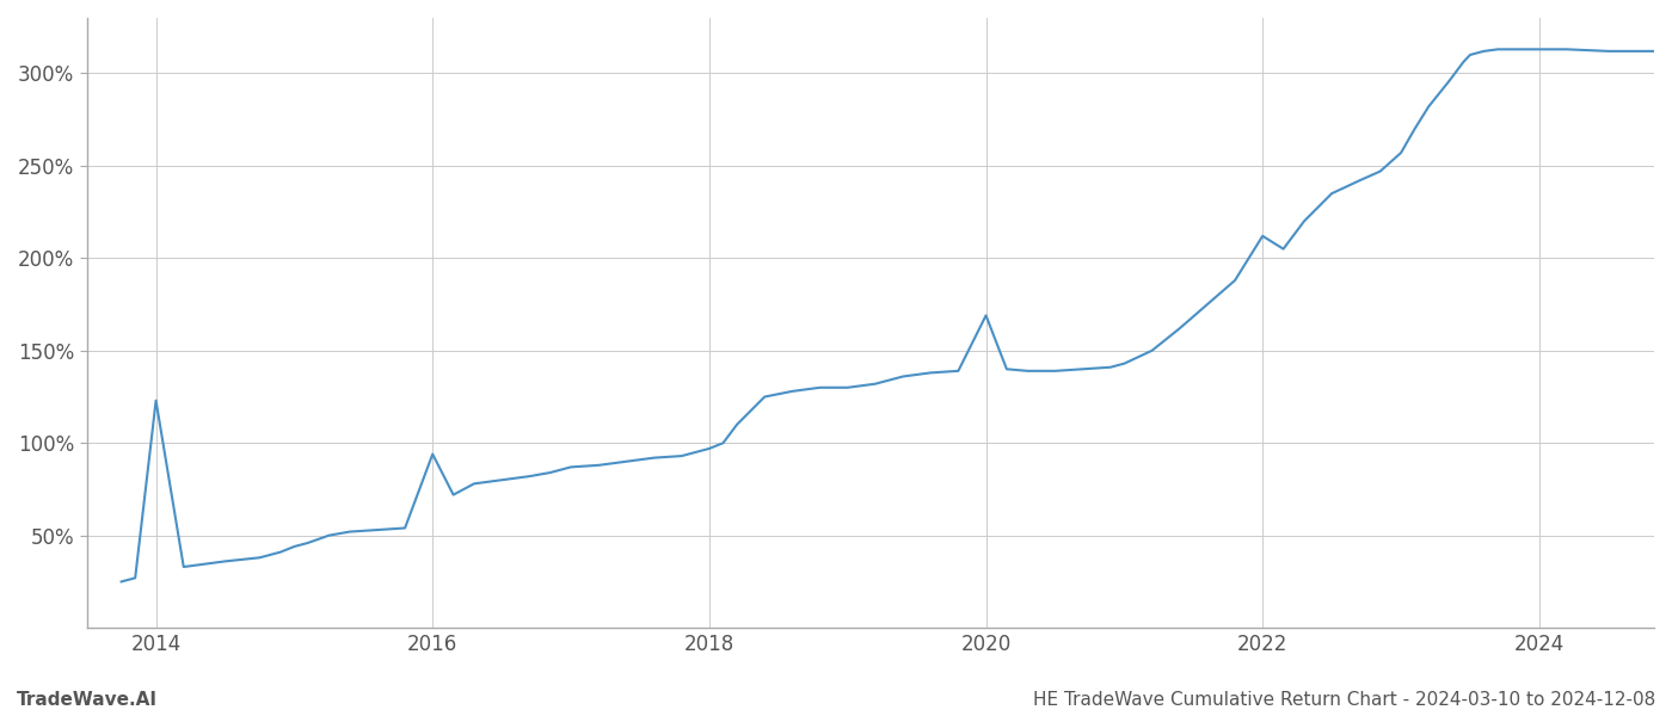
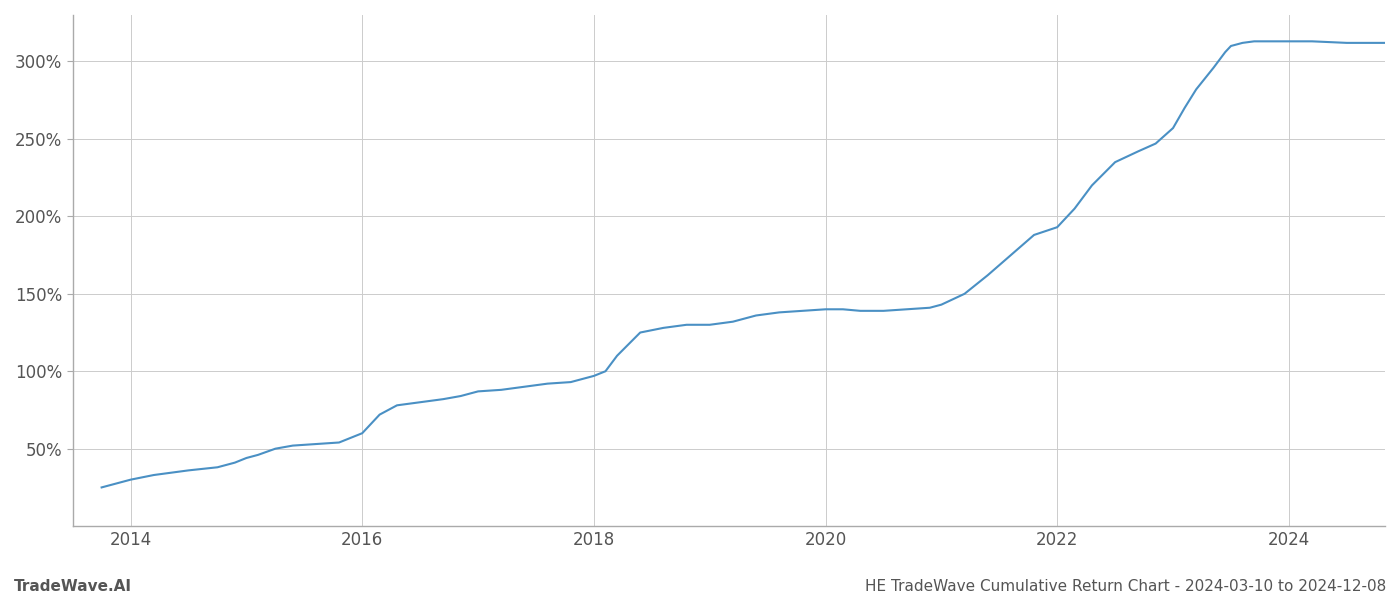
2014: 123% -> 30%
2016: 94% -> 60%
2020: 169% -> 140%
2022: 212% -> 193%
